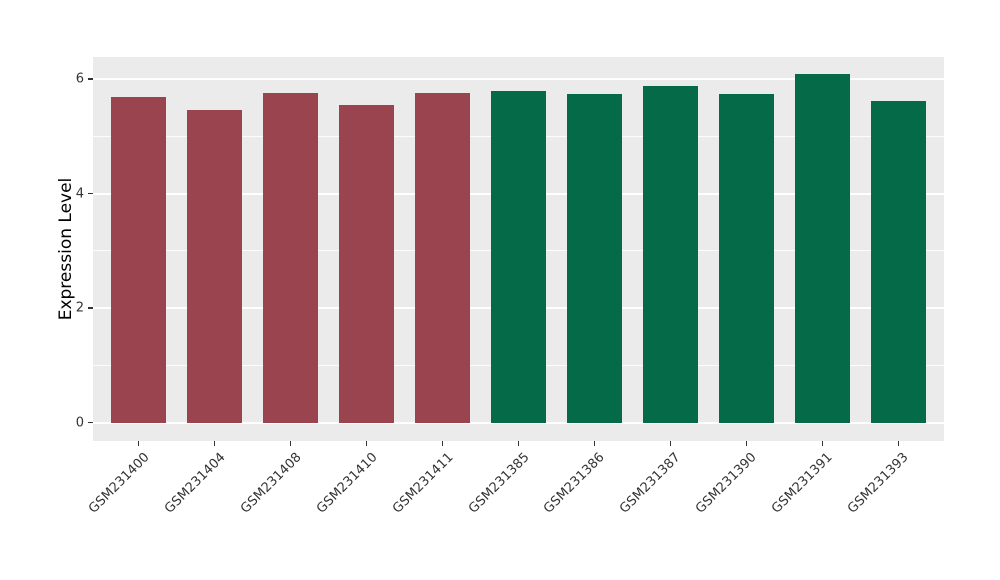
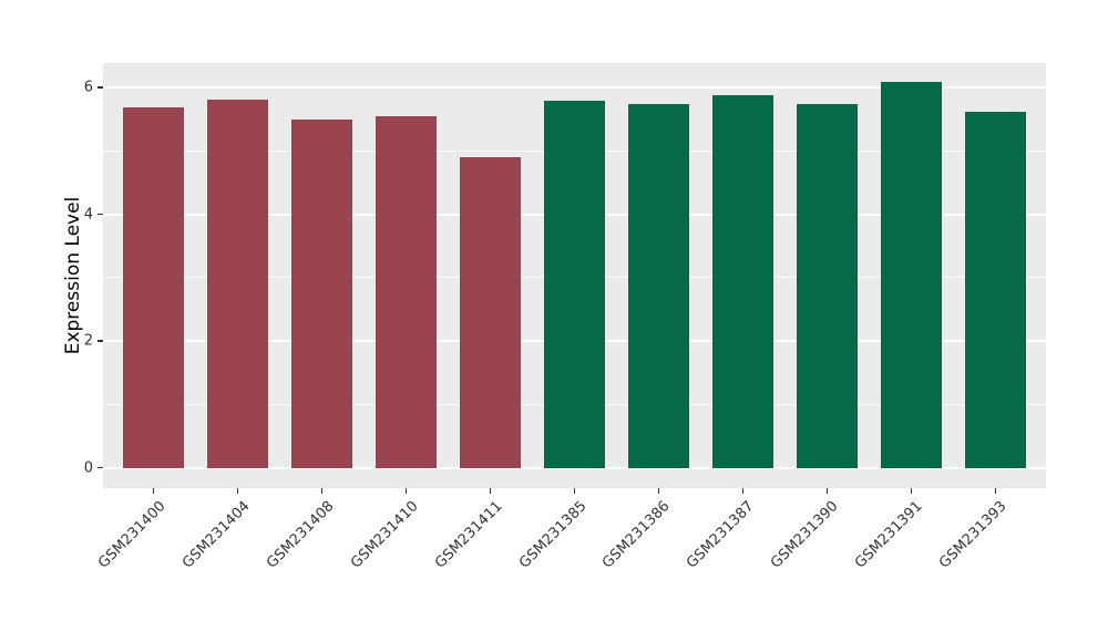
GSM231404: 5.5 -> 5.8
GSM231408: 5.8 -> 5.5
GSM231411: 5.8 -> 4.9
